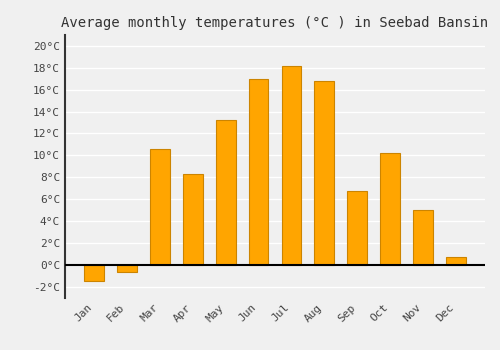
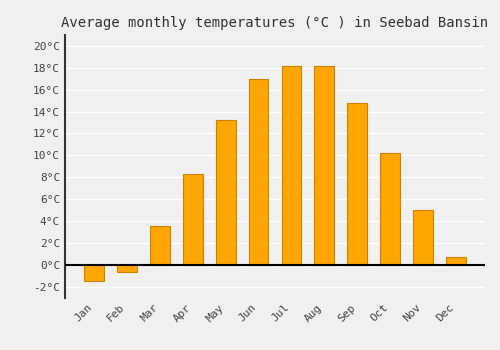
Mar: 10.6°C -> 3.5°C
Aug: 16.8°C -> 18.2°C
Sep: 6.7°C -> 14.8°C
